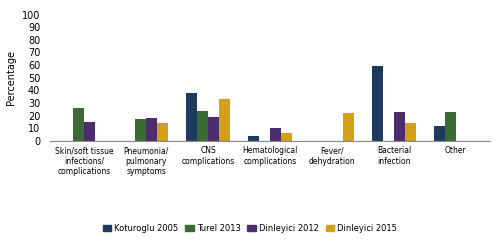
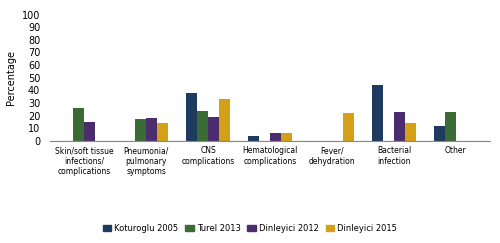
Dinleyici 2012/Hematological complications: 10 -> 6
Koturoglu 2005/Bacterial infection: 59 -> 44
